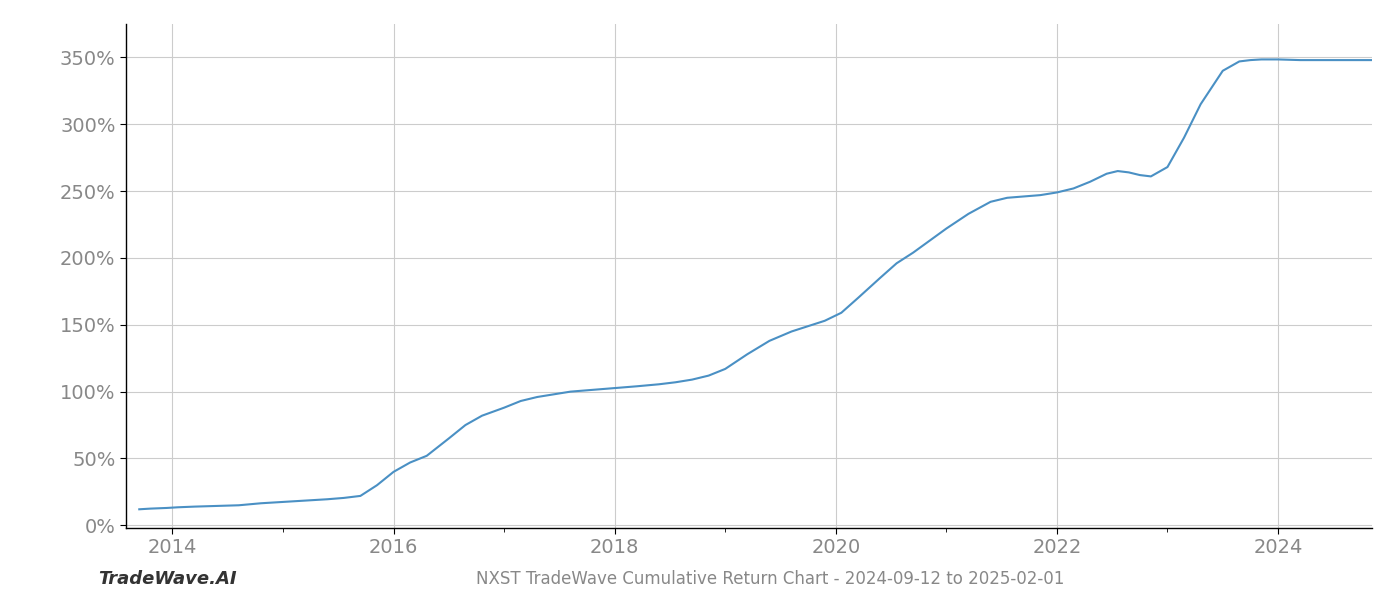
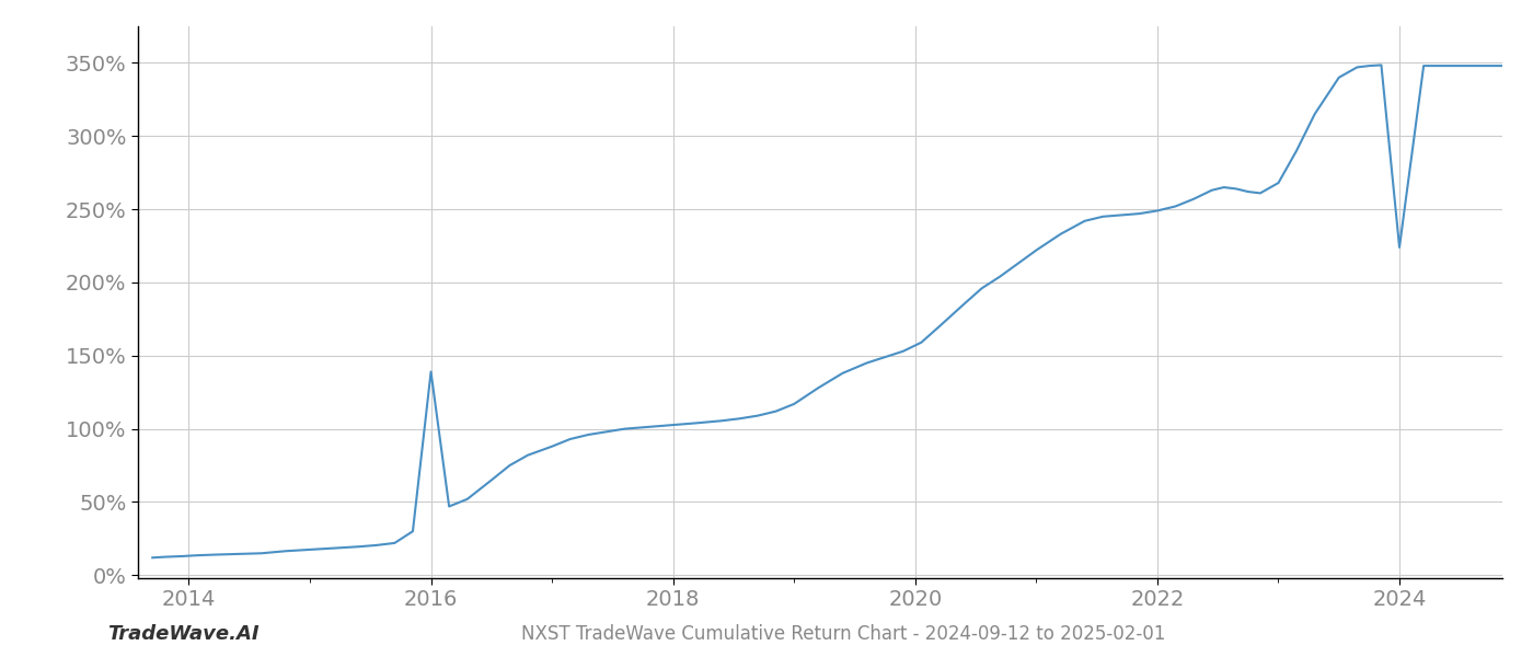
2016: 40% -> 139%
2024: 348% -> 224%
